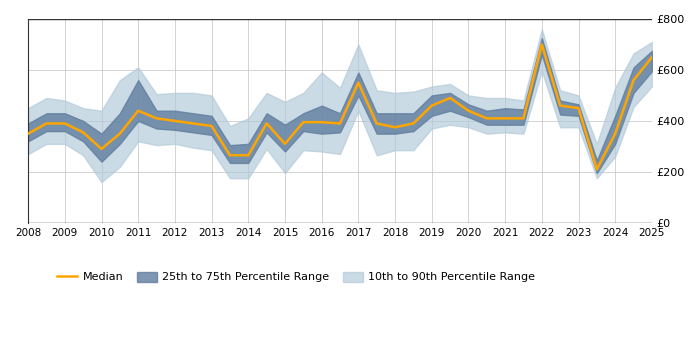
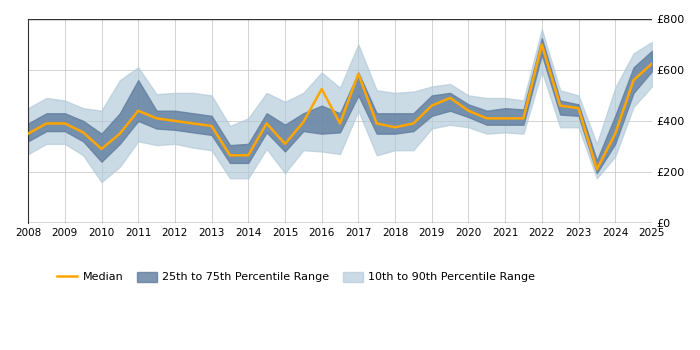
Median/2016: £395 -> £525
Median/2017: £550 -> £585
Median/2025: £650 -> £625
